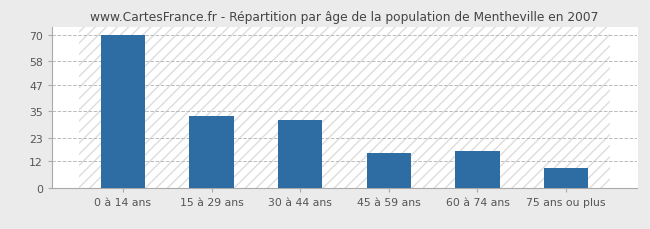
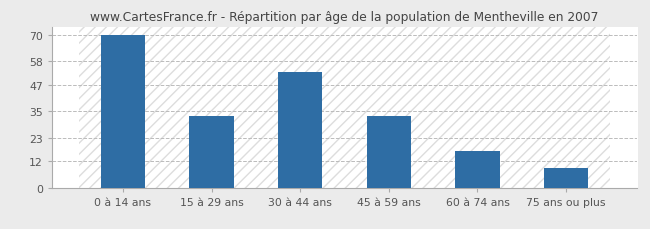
30 à 44 ans: 31 -> 53
45 à 59 ans: 16 -> 33
